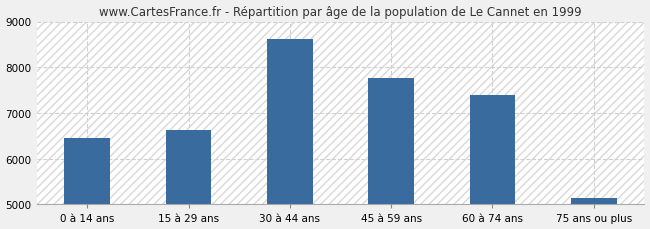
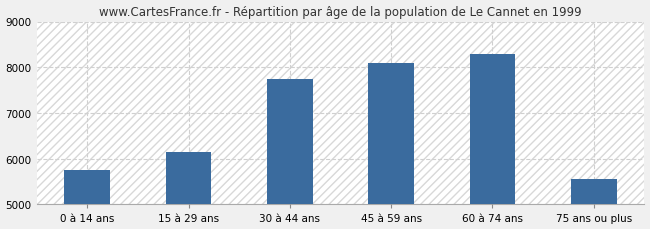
0 à 14 ans: 6450 -> 5750
15 à 29 ans: 6630 -> 6150
30 à 44 ans: 8610 -> 7750
45 à 59 ans: 7760 -> 8100
60 à 74 ans: 7390 -> 8300
75 ans ou plus: 5140 -> 5550
